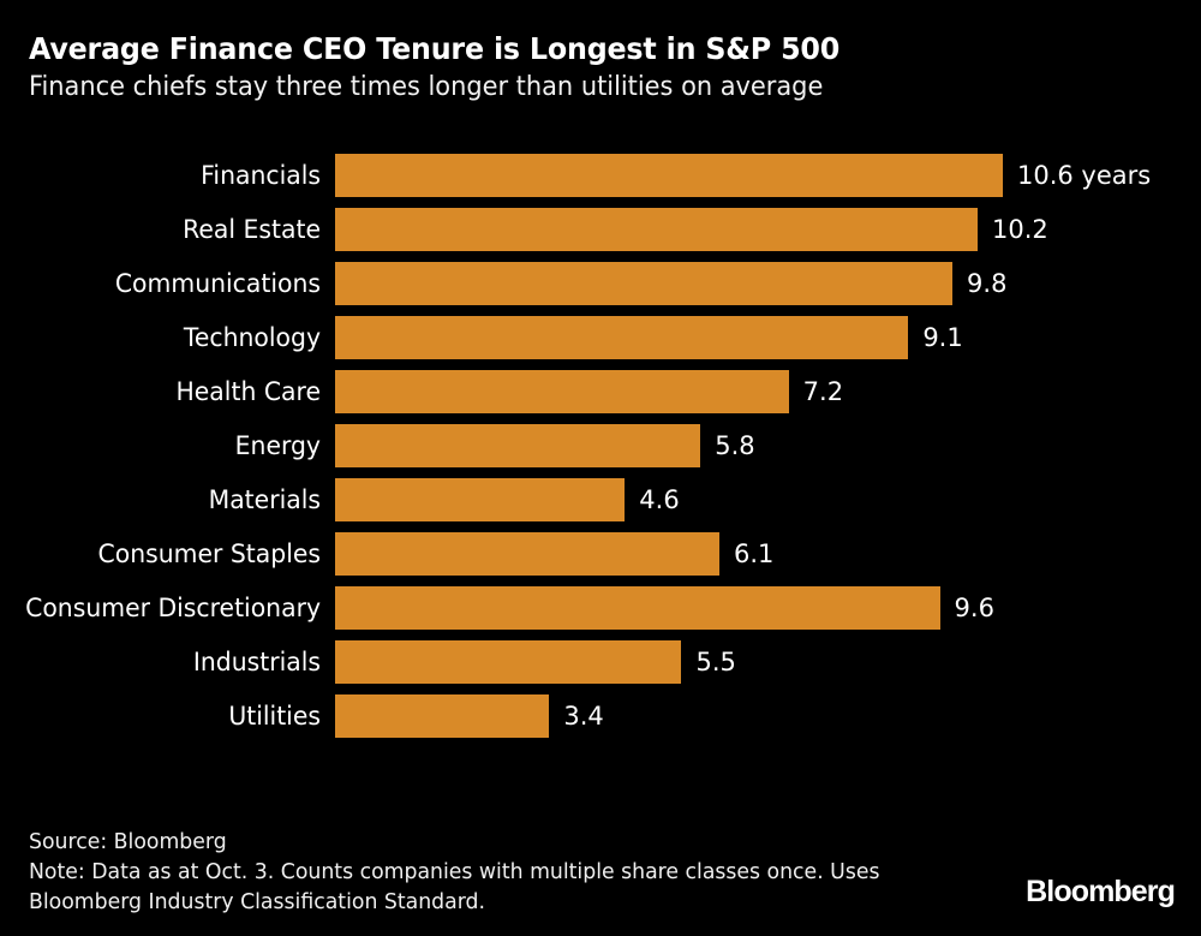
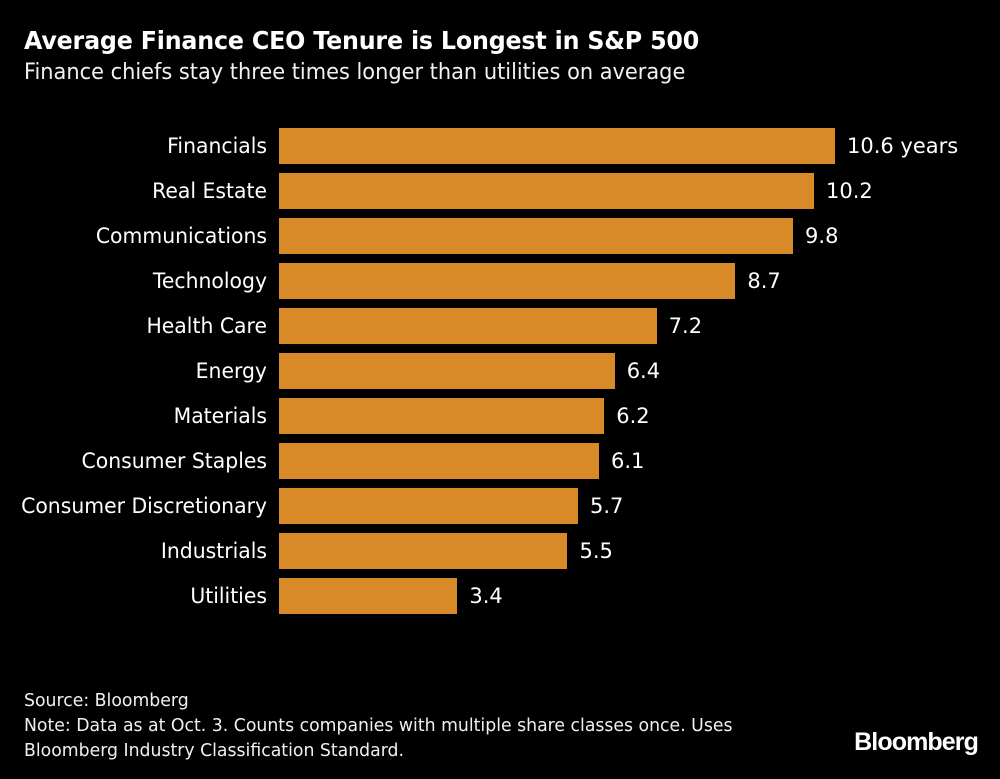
Technology: 9.1 -> 8.7
Energy: 5.8 -> 6.4
Materials: 4.6 -> 6.2
Consumer Discretionary: 9.6 -> 5.7
